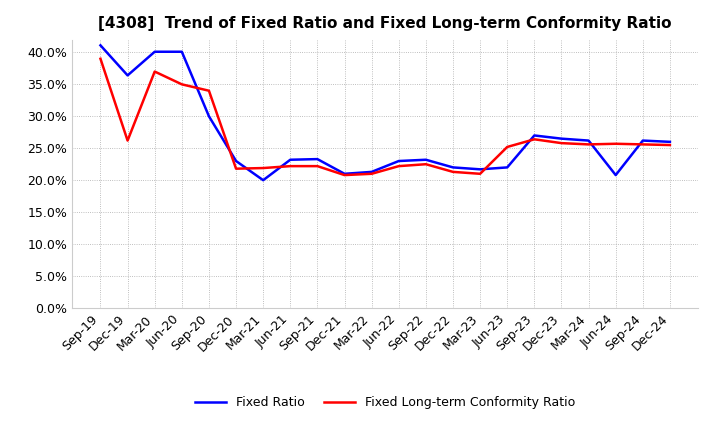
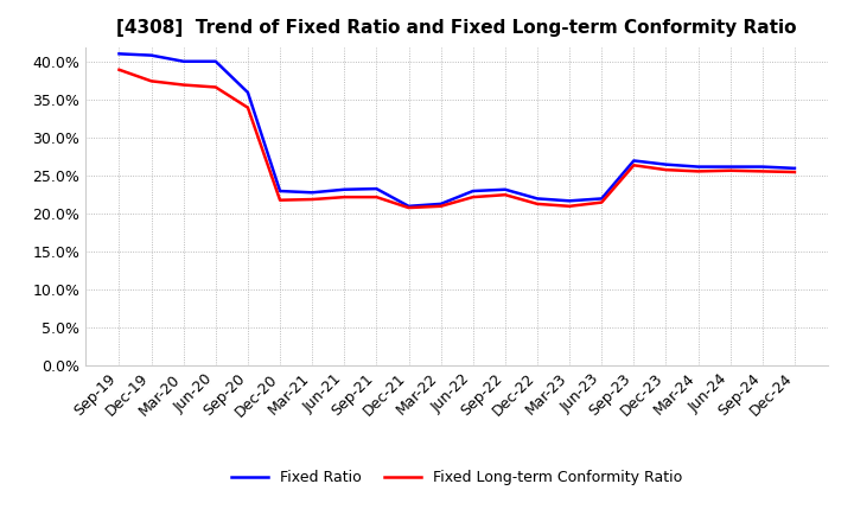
Fixed Ratio/Dec-19: 36.4% -> 40.9%
Fixed Long-term Conformity Ratio/Dec-19: 26.2% -> 37.5%
Fixed Long-term Conformity Ratio/Jun-20: 35.0% -> 36.7%
Fixed Ratio/Sep-20: 30.0% -> 36.0%
Fixed Ratio/Mar-21: 20.0% -> 22.8%
Fixed Long-term Conformity Ratio/Jun-23: 25.2% -> 21.5%
Fixed Ratio/Jun-24: 20.8% -> 26.2%
